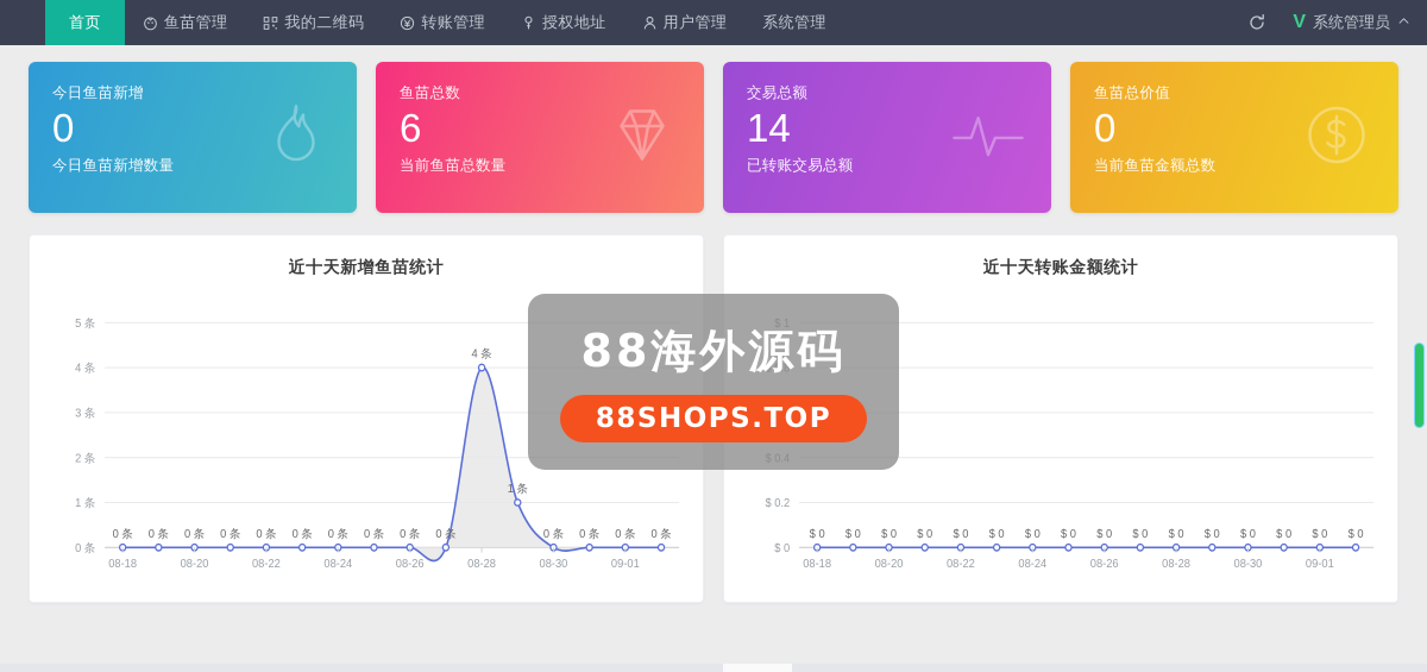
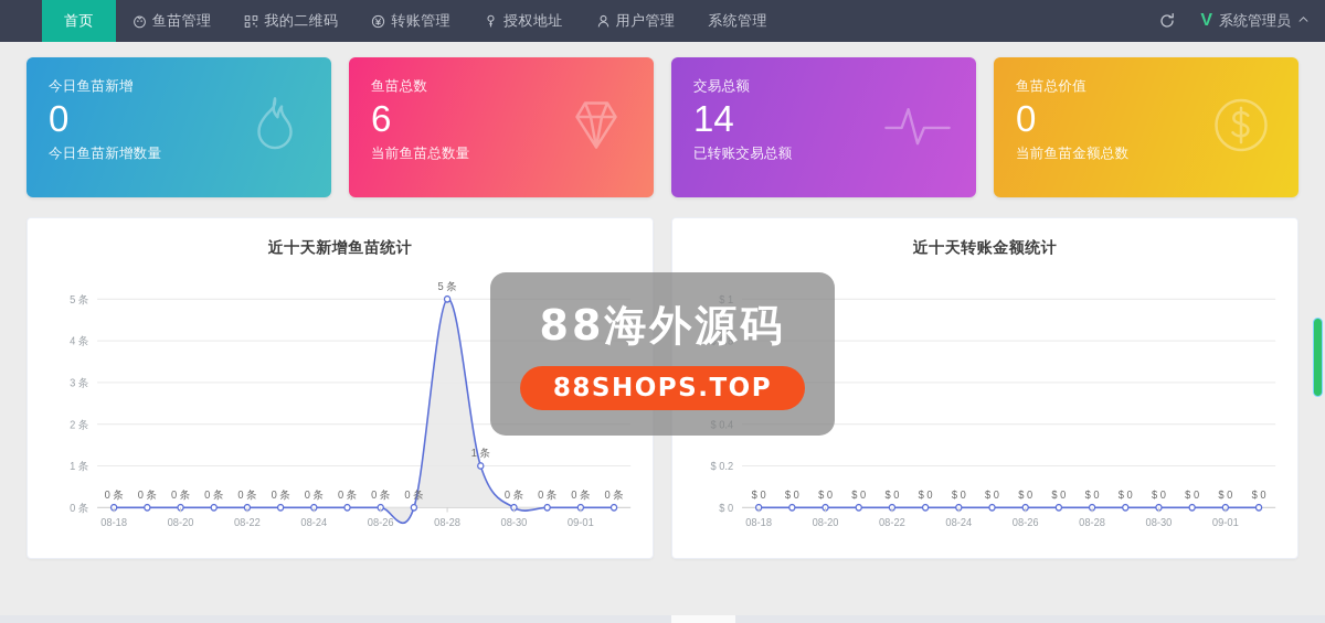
近十天新增鱼苗统计/08-28: 4 -> 5
